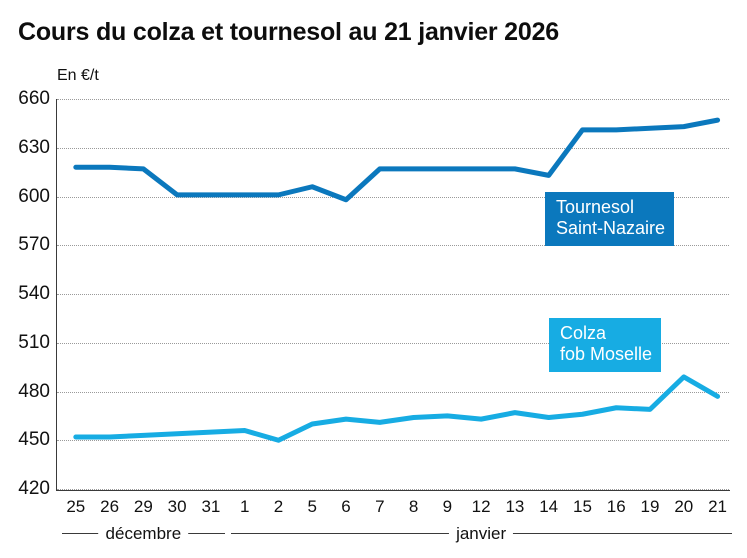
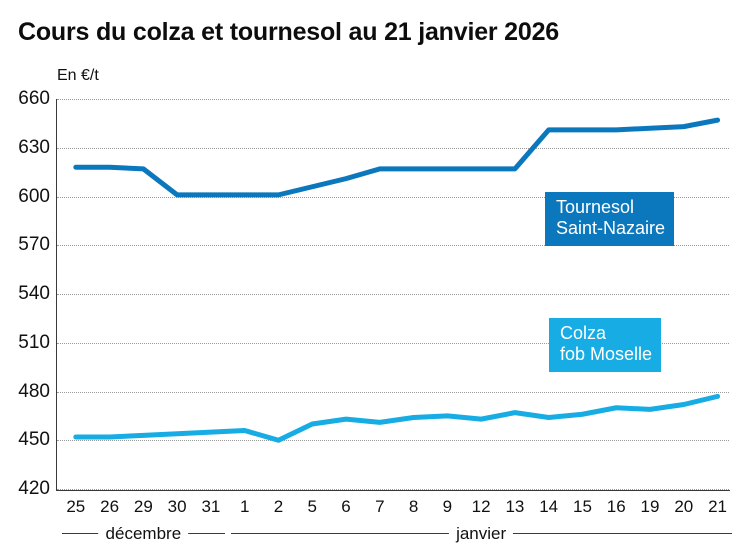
Tournesol Saint-Nazaire/6: 598 -> 611
Tournesol Saint-Nazaire/14: 613 -> 641
Colza fob Moselle/20: 489 -> 472
